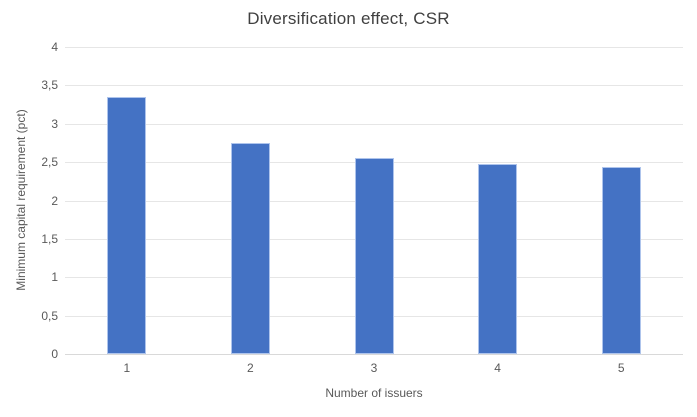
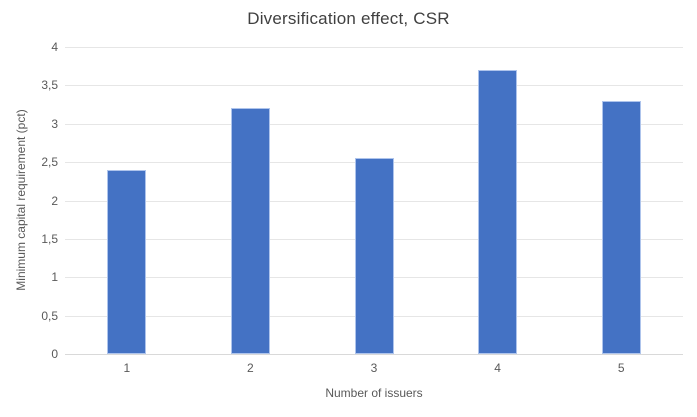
1: 3,4 -> 2,4
2: 2,8 -> 3,2
4: 2,5 -> 3,7
5: 2,4 -> 3,3
